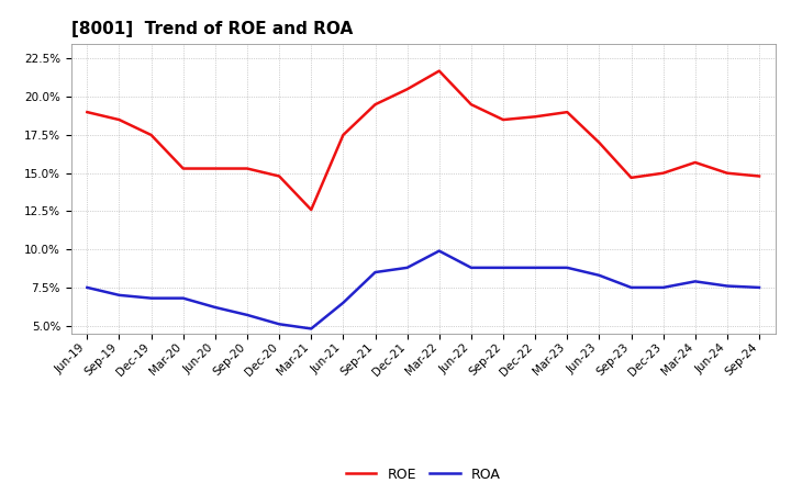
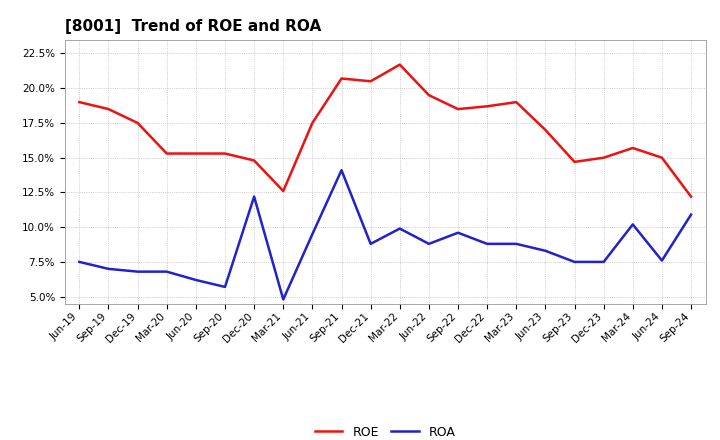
ROA/Dec-20: 5.1% -> 12.2%
ROA/Jun-21: 6.5% -> 9.5%
ROE/Sep-21: 19.5% -> 20.7%
ROA/Sep-21: 8.5% -> 14.1%
ROA/Sep-22: 8.8% -> 9.6%
ROA/Mar-24: 7.9% -> 10.2%
ROE/Sep-24: 14.8% -> 12.2%
ROA/Sep-24: 7.5% -> 10.9%
